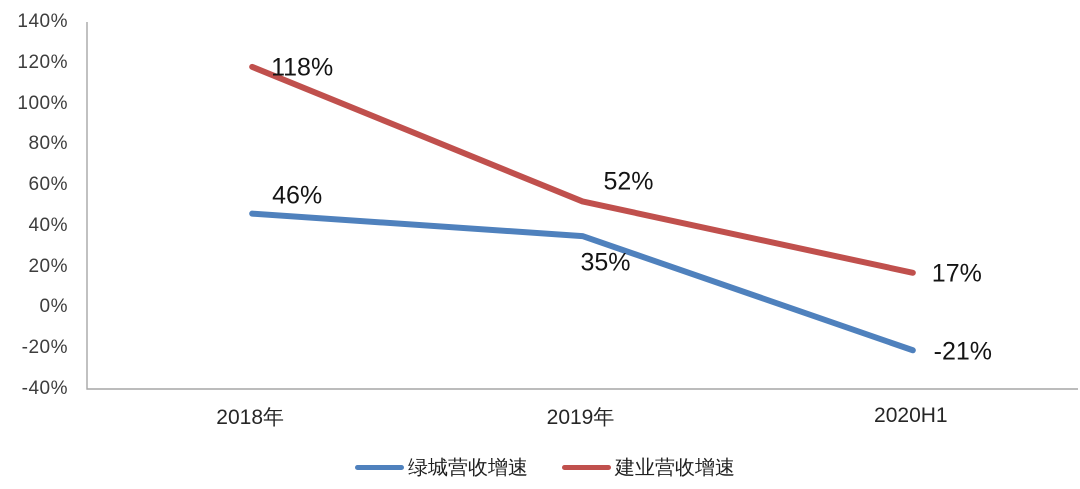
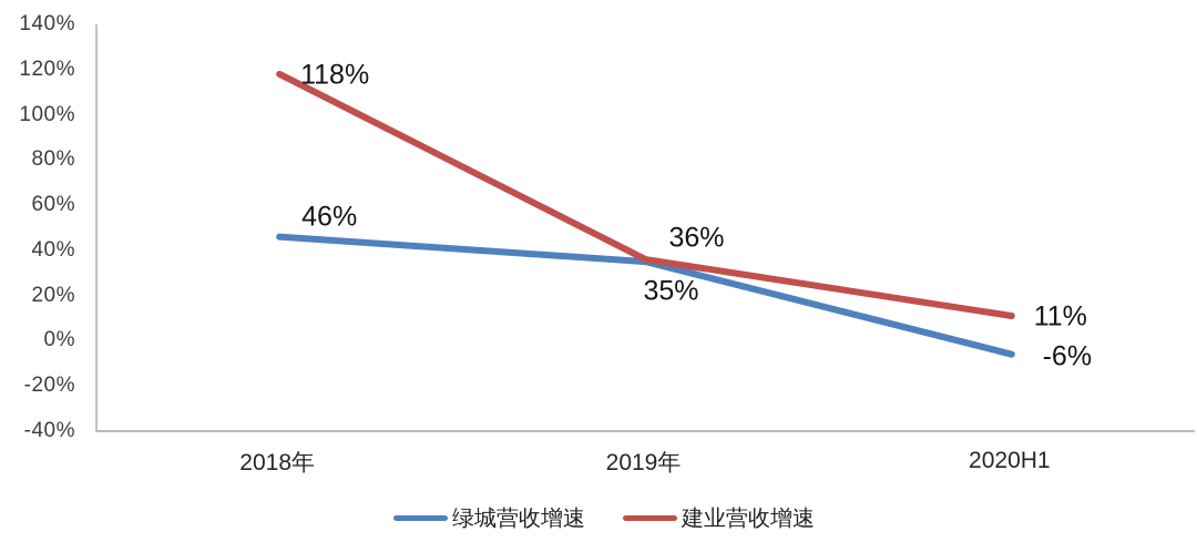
建业营收增速/2019年: 52% -> 36%
绿城营收增速/2020H1: -21% -> -6%
建业营收增速/2020H1: 17% -> 11%
